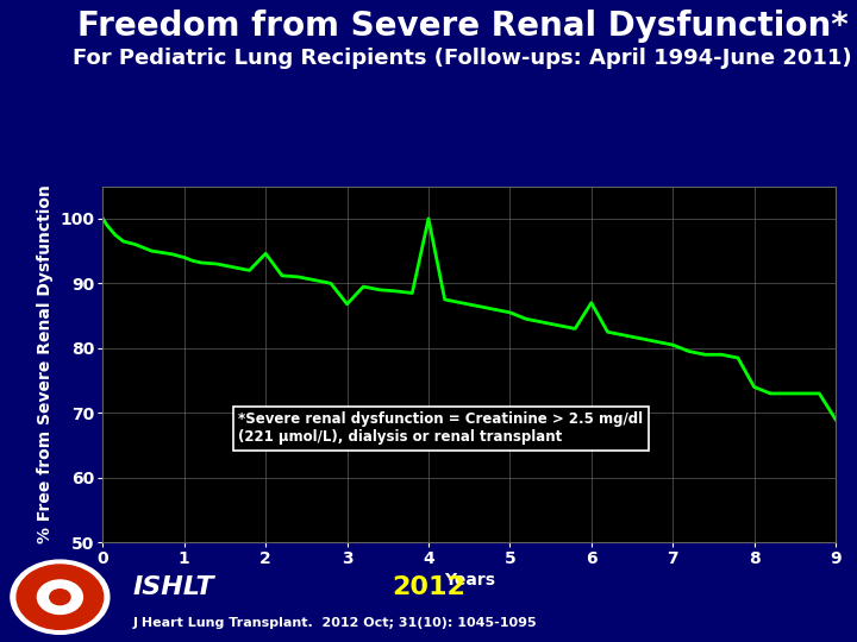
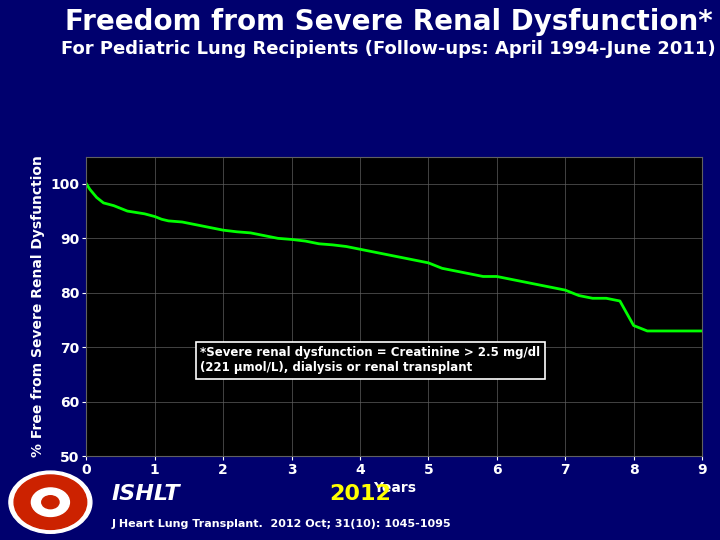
2: 94.6 -> 91.5
3: 86.8 -> 89.8
4: 100.0 -> 88.0
6: 87.0 -> 83.0
9: 69.0 -> 73.0
